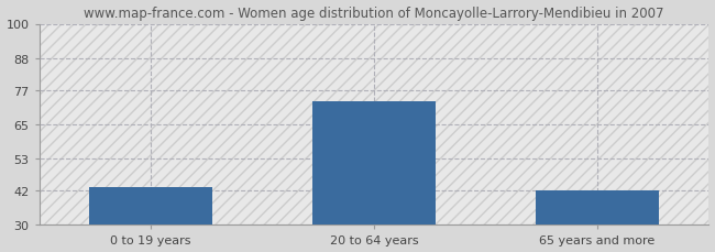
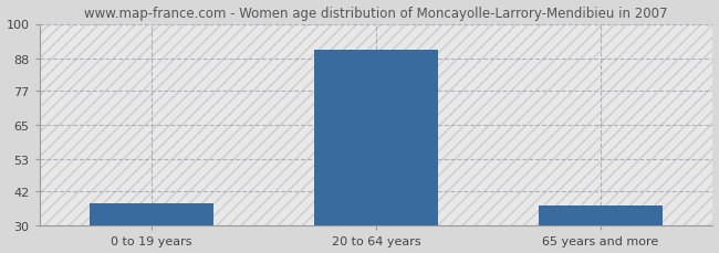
0 to 19 years: 43 -> 38
20 to 64 years: 73 -> 91
65 years and more: 42 -> 37
